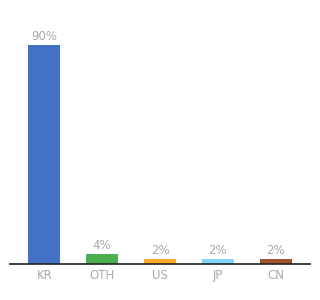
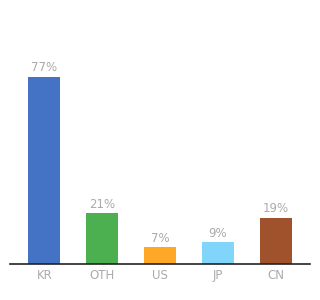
KR: 90% -> 77%
OTH: 4% -> 21%
US: 2% -> 7%
JP: 2% -> 9%
CN: 2% -> 19%
